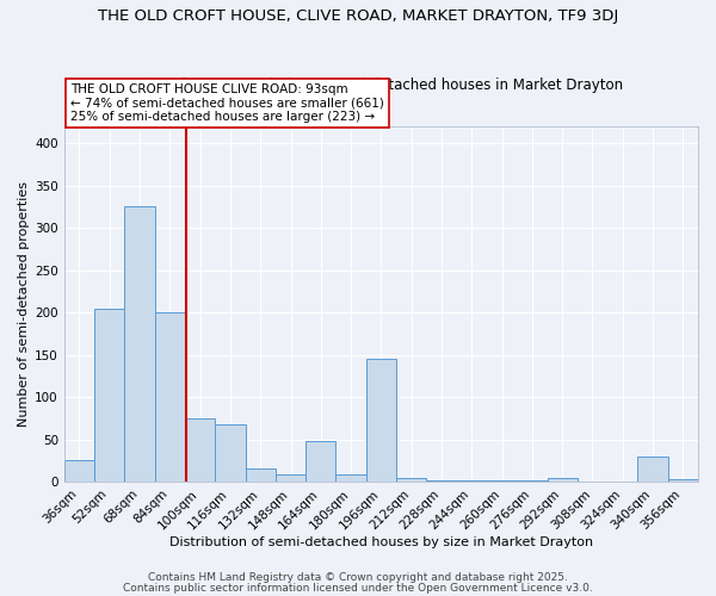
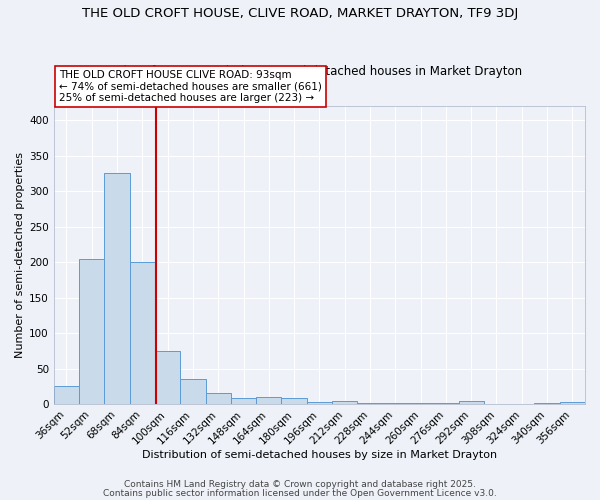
116sqm: 68 -> 35
164sqm: 48 -> 10
196sqm: 146 -> 3
340sqm: 30 -> 1
